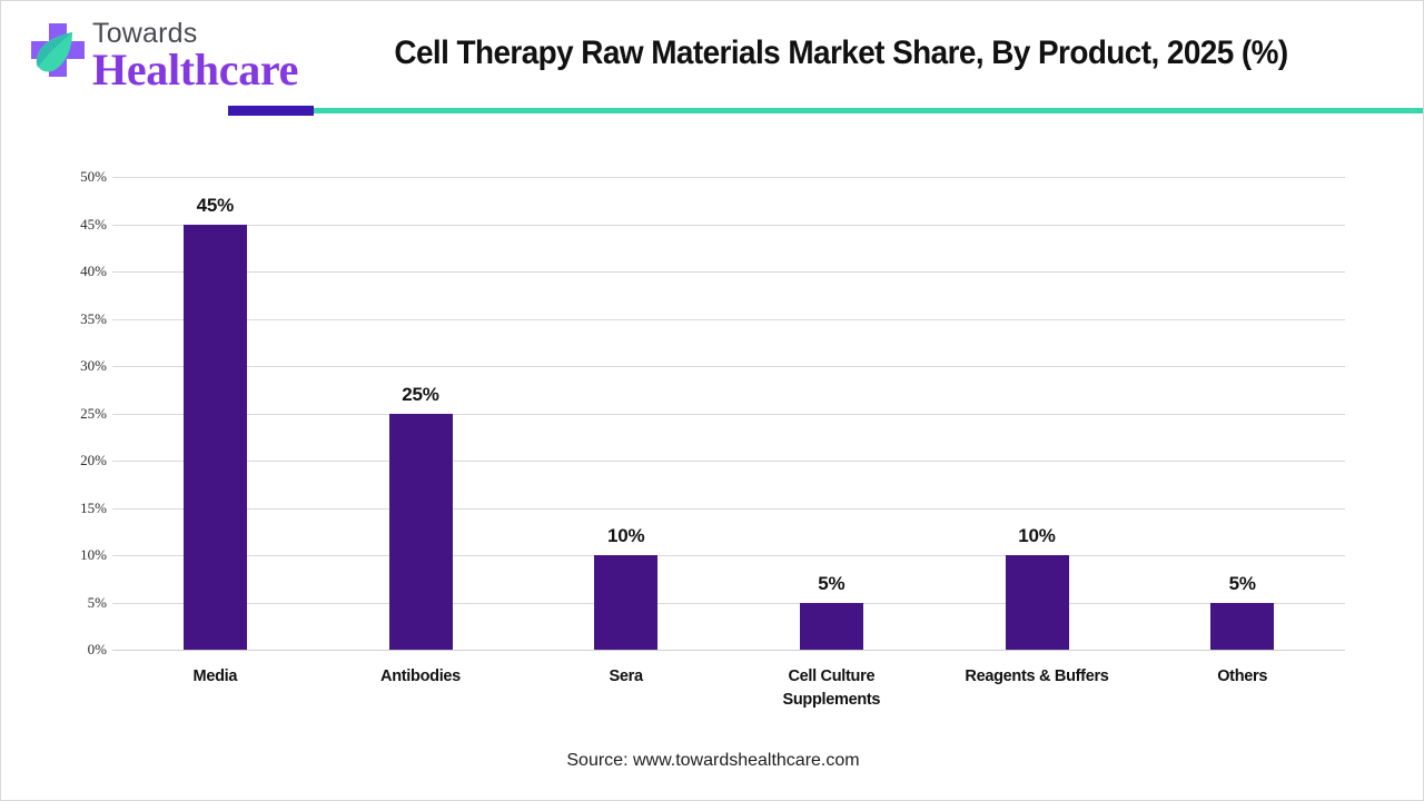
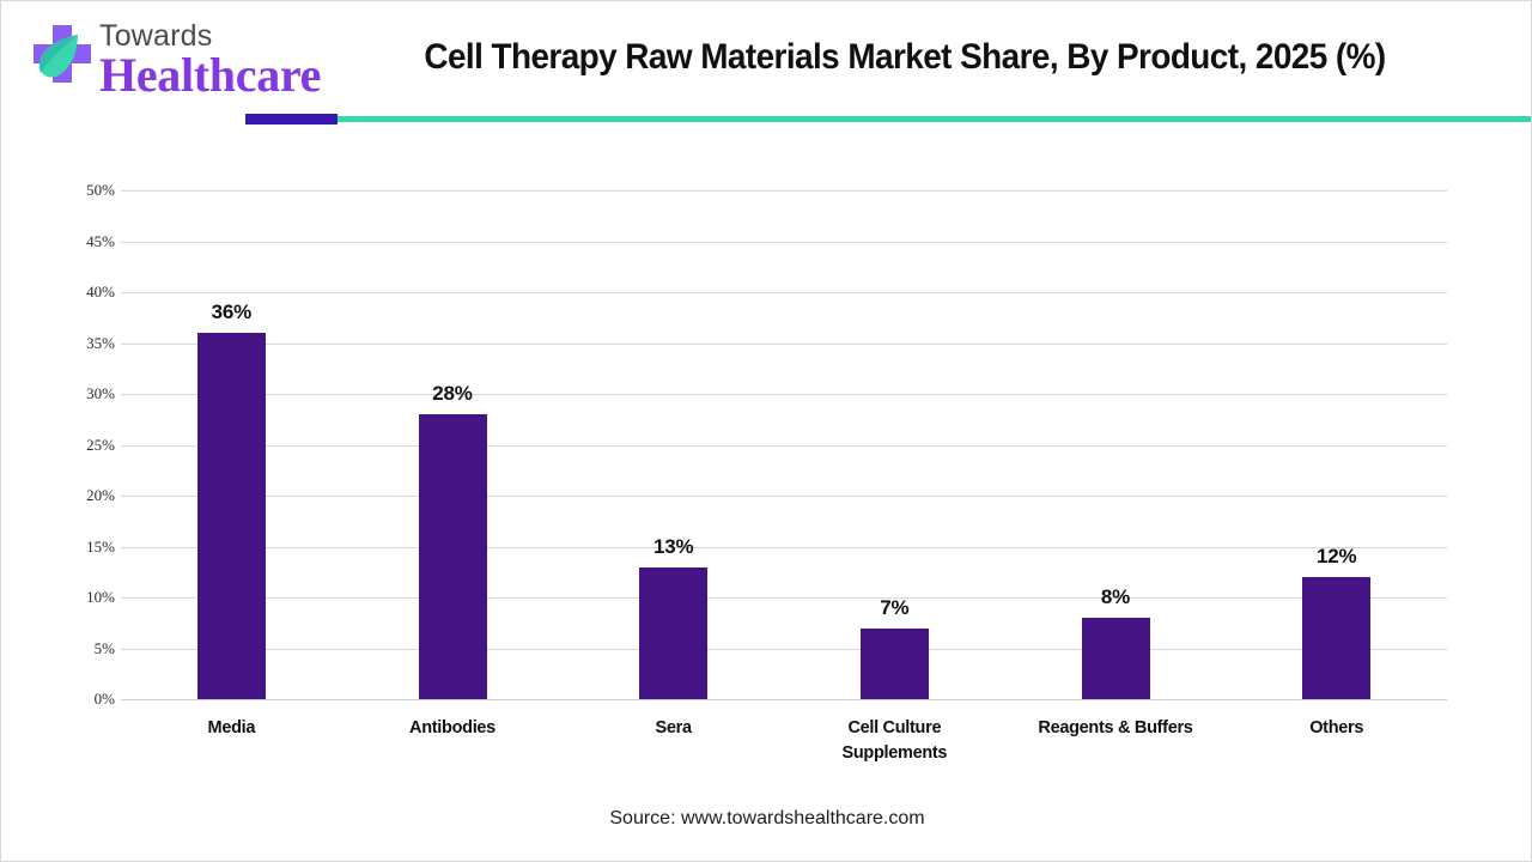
Media: 45% -> 36%
Antibodies: 25% -> 28%
Sera: 10% -> 13%
Cell Culture Supplements: 5% -> 7%
Reagents & Buffers: 10% -> 8%
Others: 5% -> 12%
